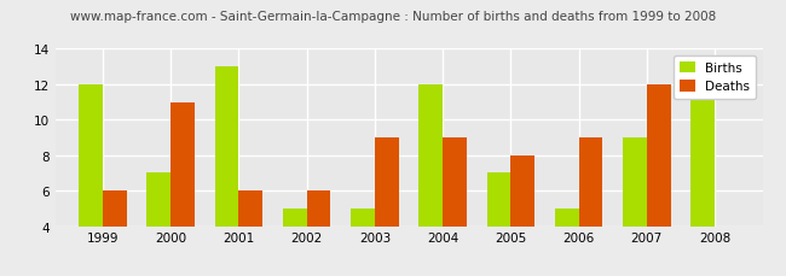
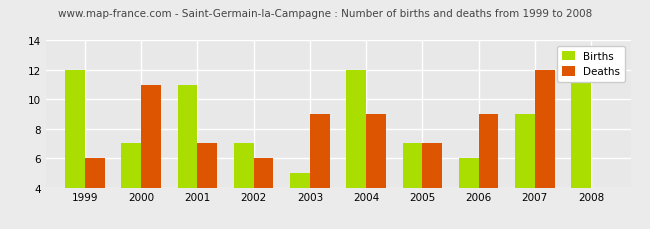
Births/2001: 13 -> 11
Deaths/2001: 6 -> 7
Births/2002: 5 -> 7
Deaths/2005: 8 -> 7
Births/2006: 5 -> 6
